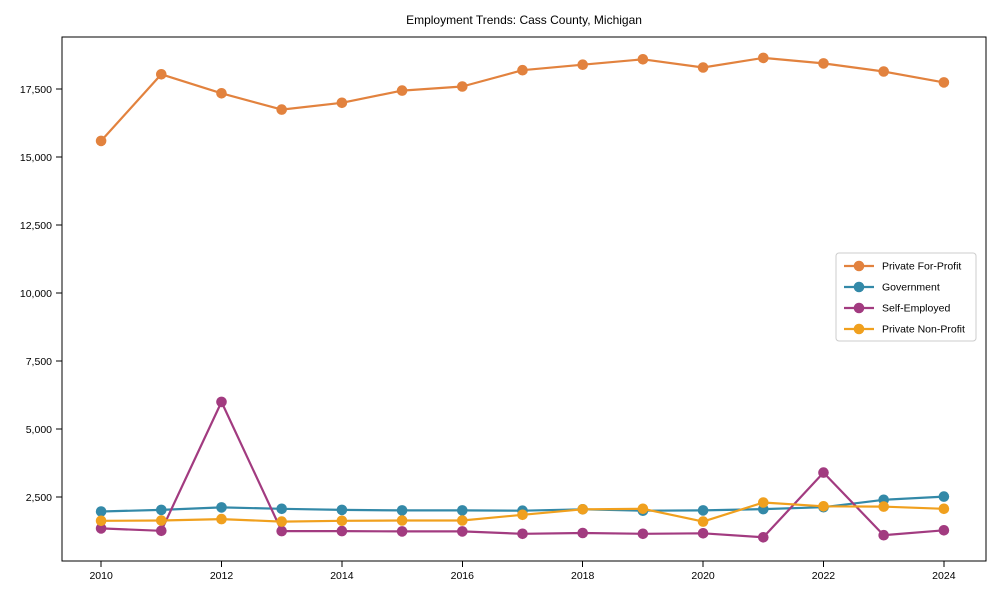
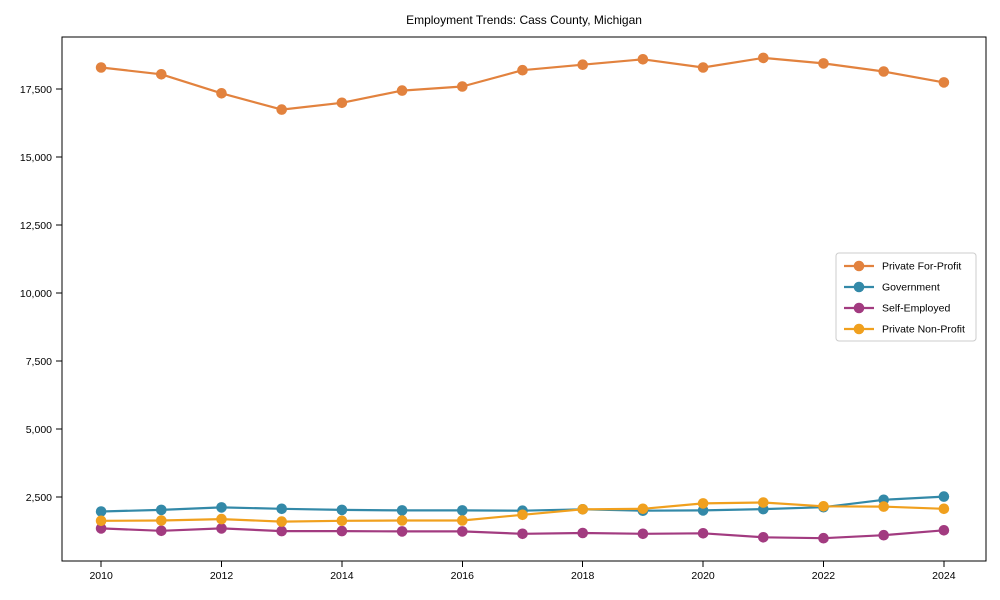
Private For-Profit/2010: 15600 -> 18300
Self-Employed/2012: 6000 -> 1400
Private Non-Profit/2020: 1600 -> 2300
Self-Employed/2022: 3400 -> 1000
